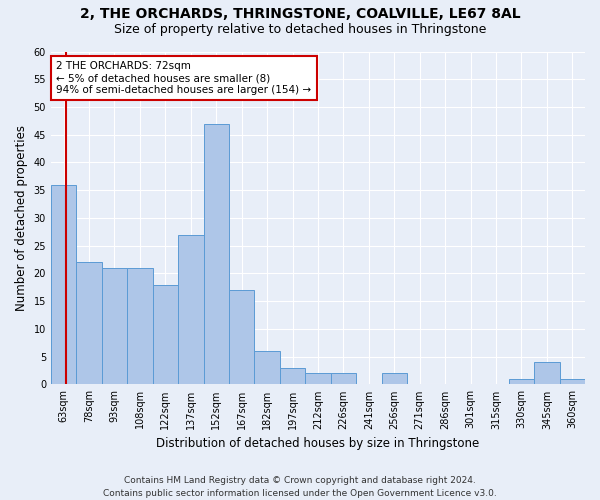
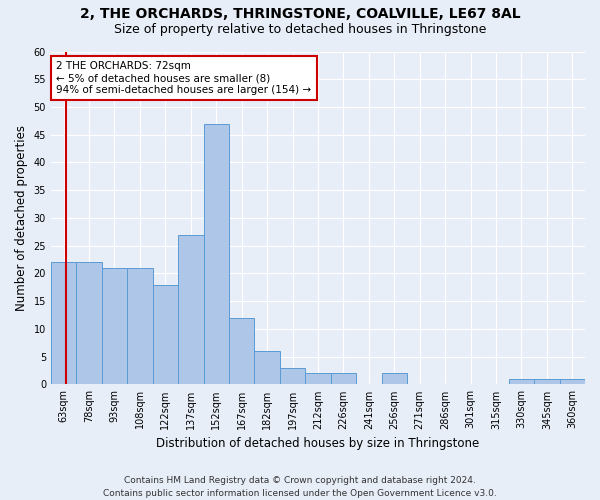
63sqm: 36 -> 22
167sqm: 17 -> 12
345sqm: 4 -> 1
